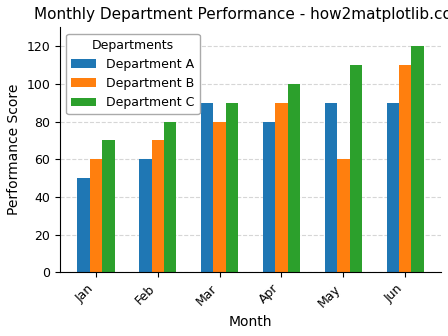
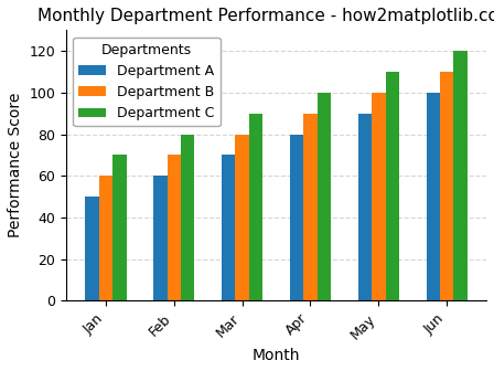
Department A/Mar: 90 -> 70
Department B/May: 60 -> 100
Department A/Jun: 90 -> 100
